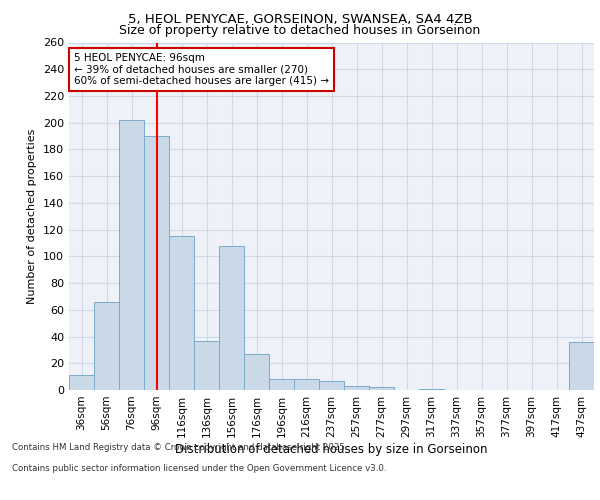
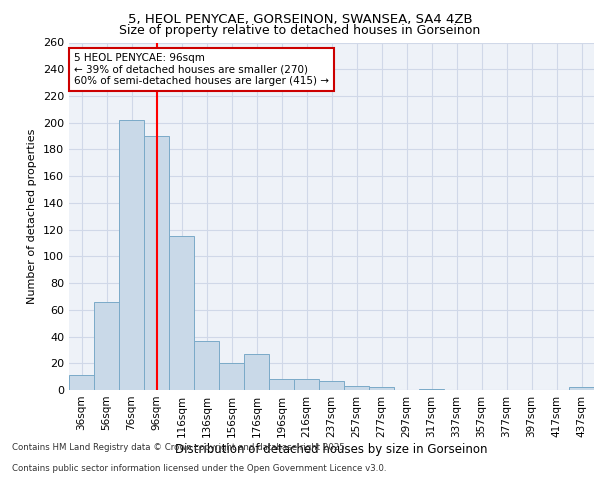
156sqm: 108 -> 20
437sqm: 36 -> 2
